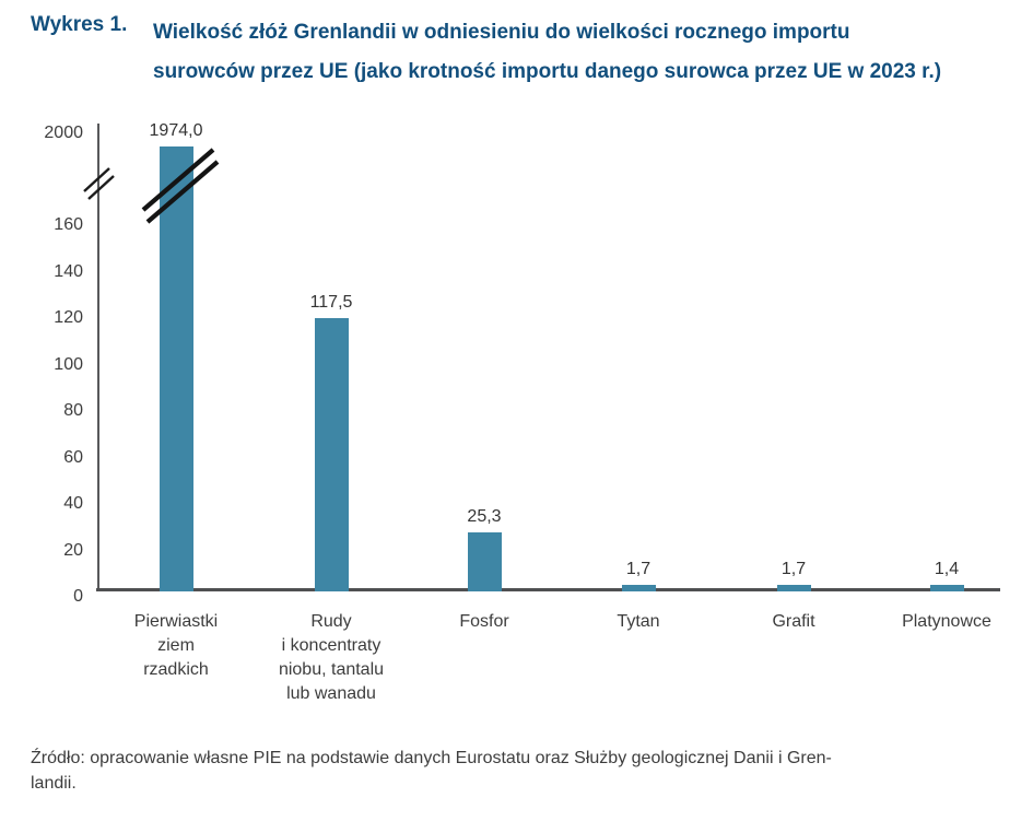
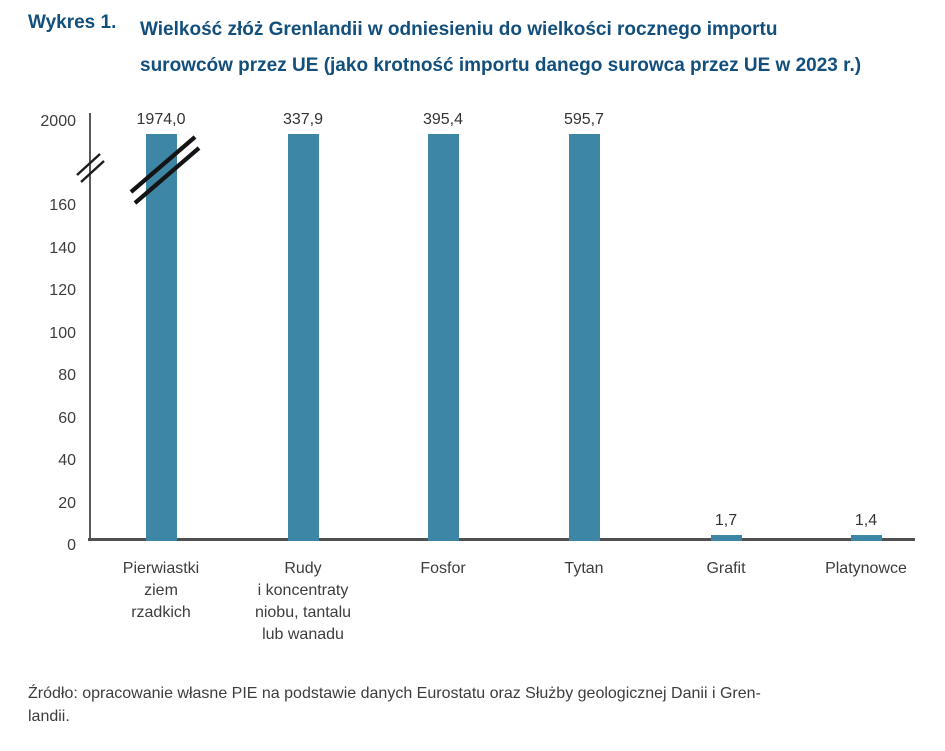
Rudy i koncentraty niobu, tantalu lub wanadu: 117,5 -> 337,9
Fosfor: 25,3 -> 395,4
Tytan: 1,7 -> 595,7
